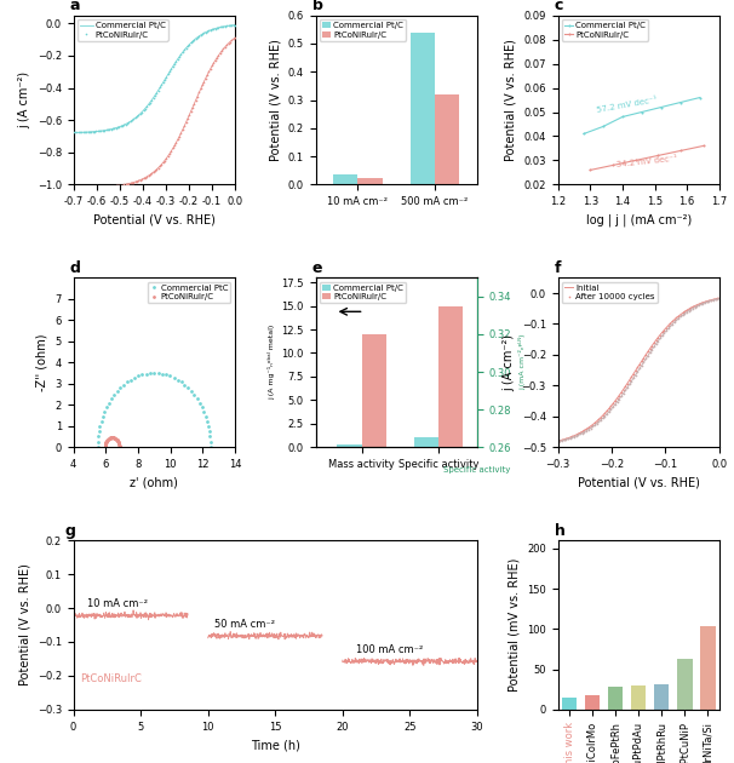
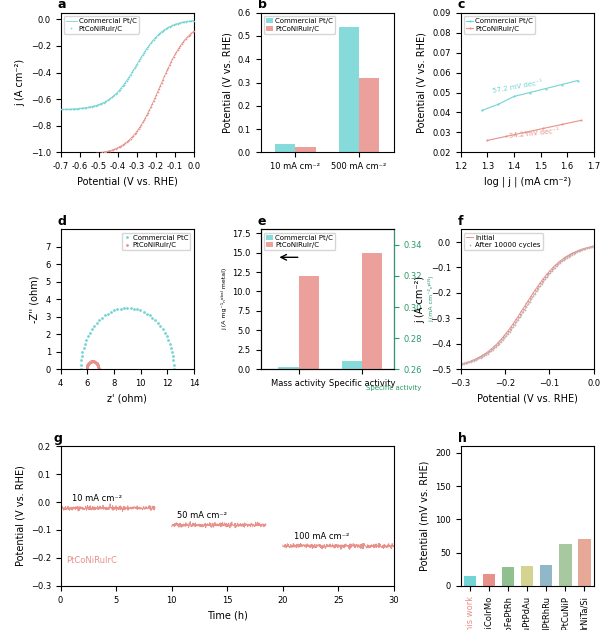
IrNiTa/Si: 103 -> 70
